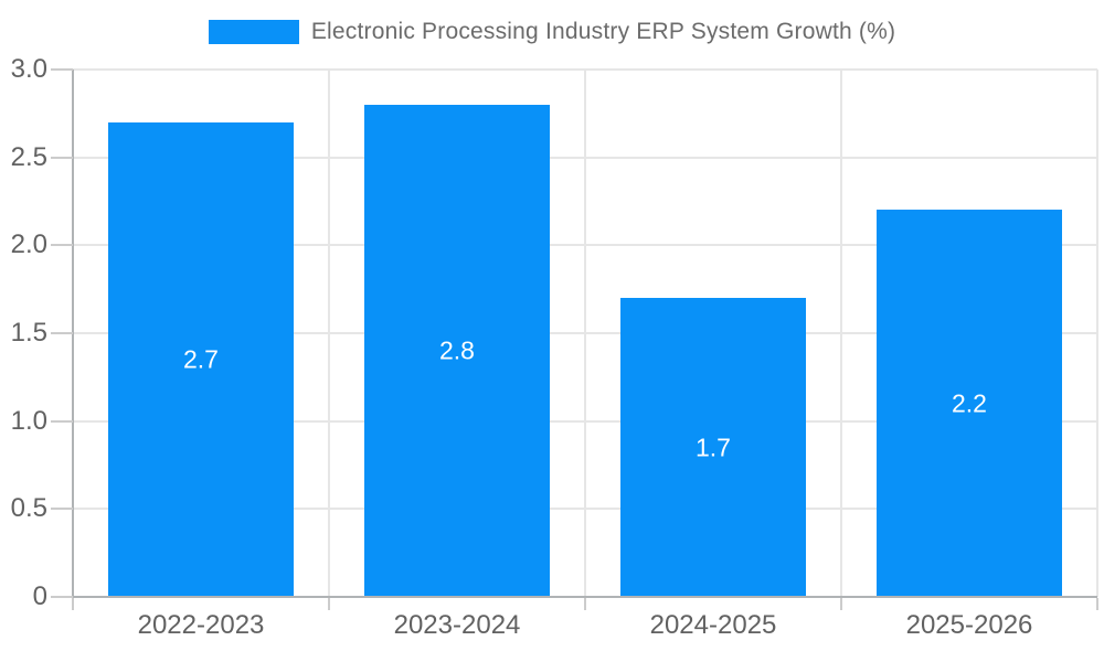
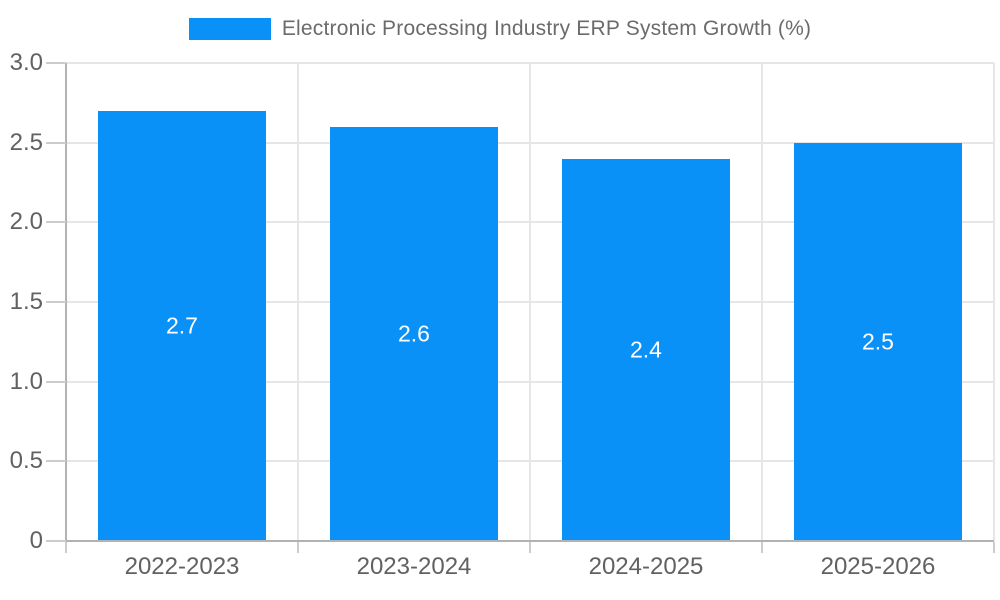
2023-2024: 2.8 -> 2.6
2024-2025: 1.7 -> 2.4
2025-2026: 2.2 -> 2.5
